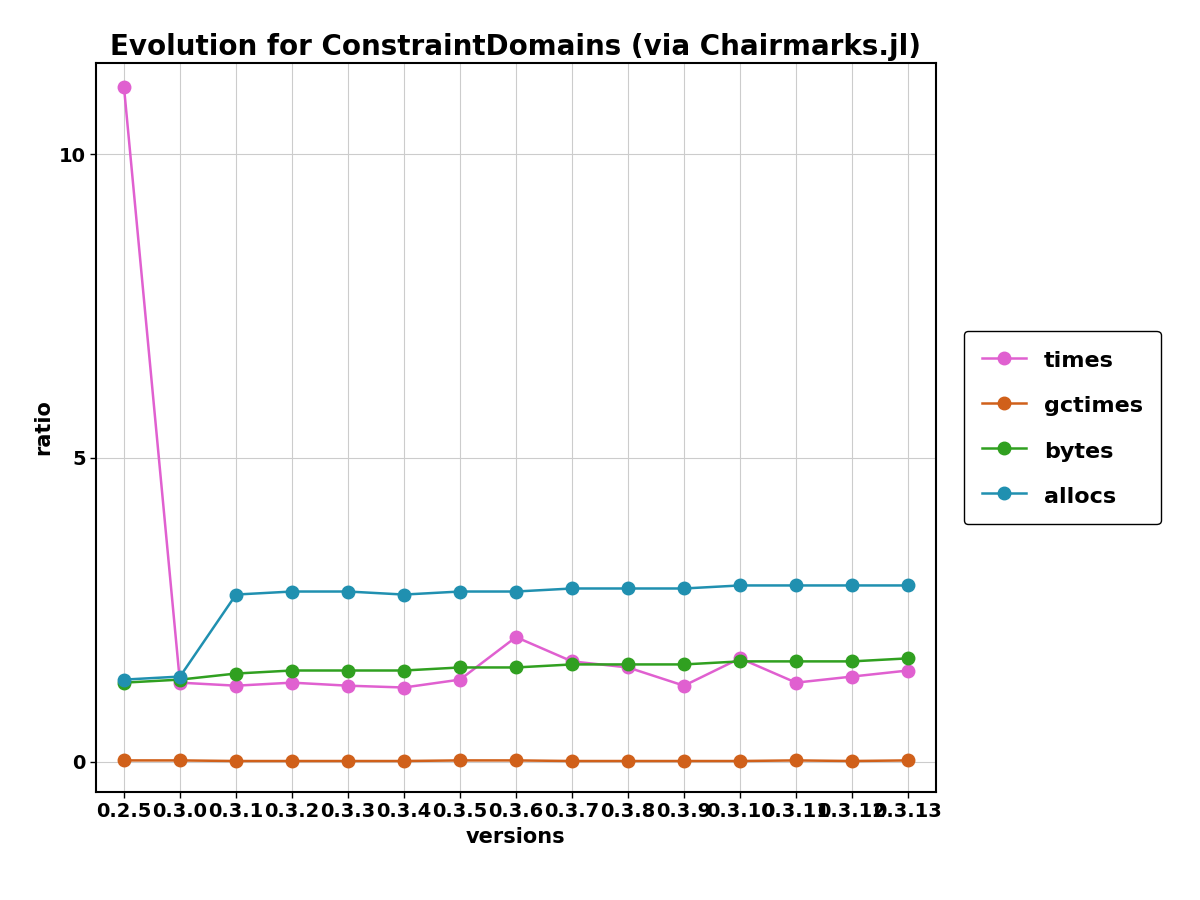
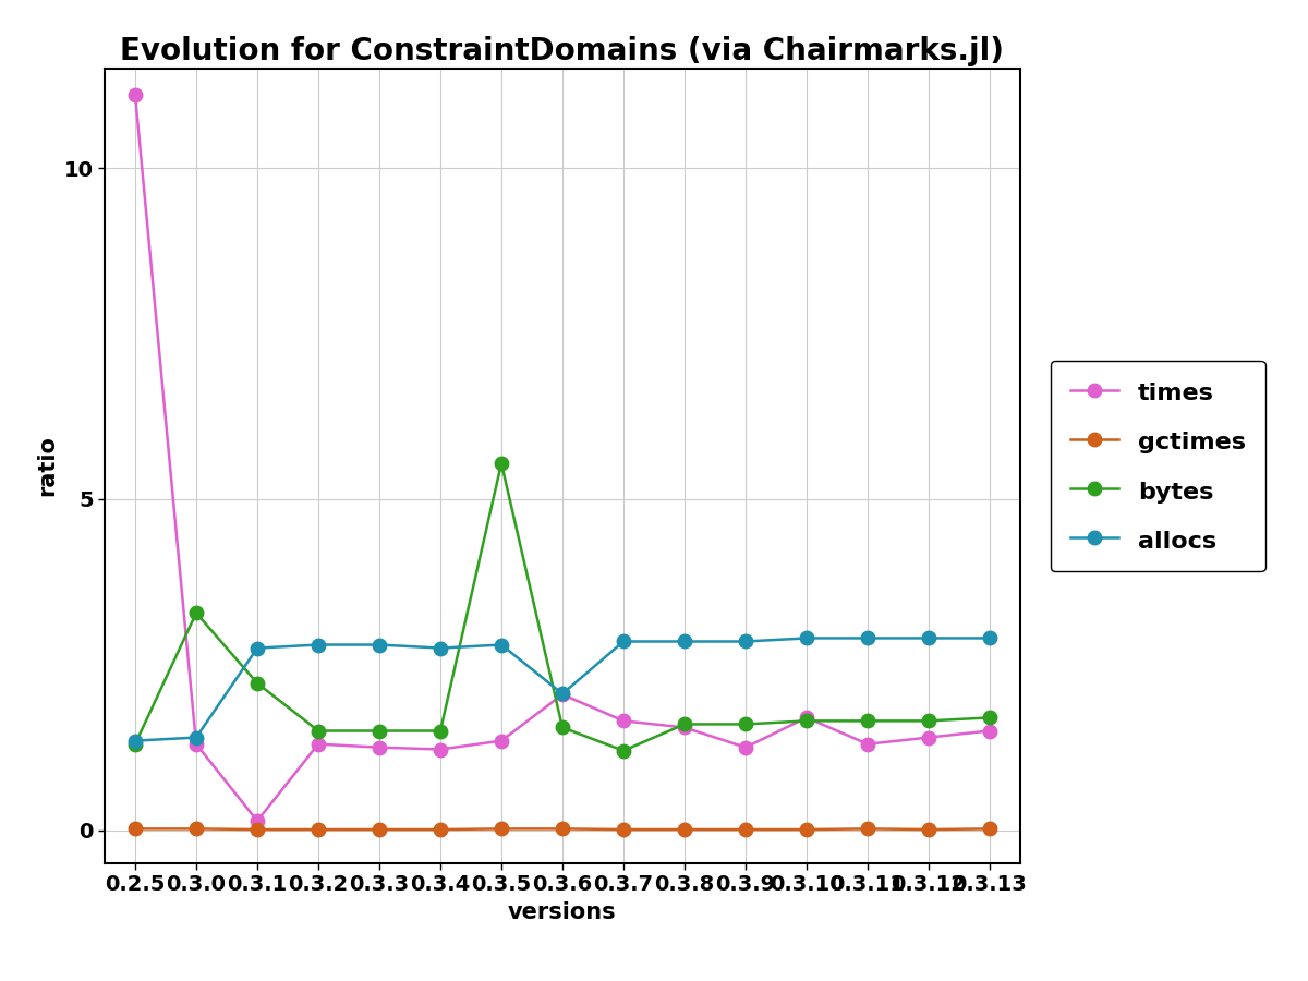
bytes/0.3.0: 1.35 -> 3.28
times/0.3.1: 1.25 -> 0.14
bytes/0.3.1: 1.45 -> 2.22
bytes/0.3.5: 1.55 -> 5.54
allocs/0.3.6: 2.80 -> 2.06
bytes/0.3.7: 1.60 -> 1.20
